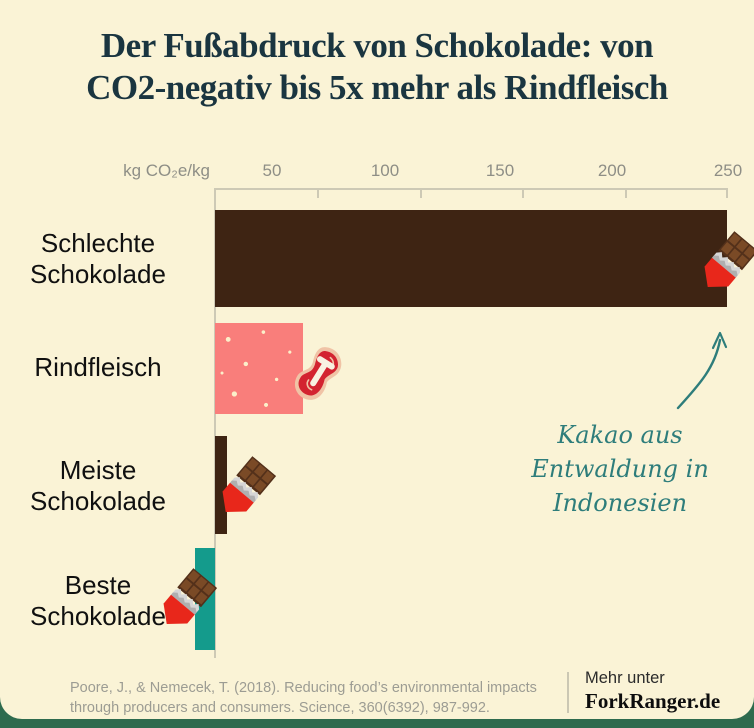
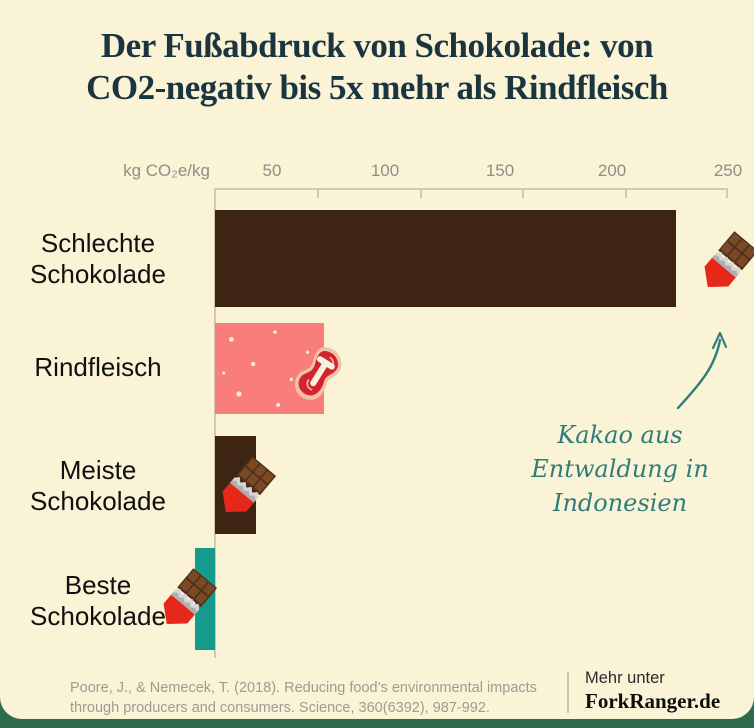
Schlechte Schokolade: 250 -> 225
Rindfleisch: 43 -> 53
Meiste Schokolade: 6 -> 20
